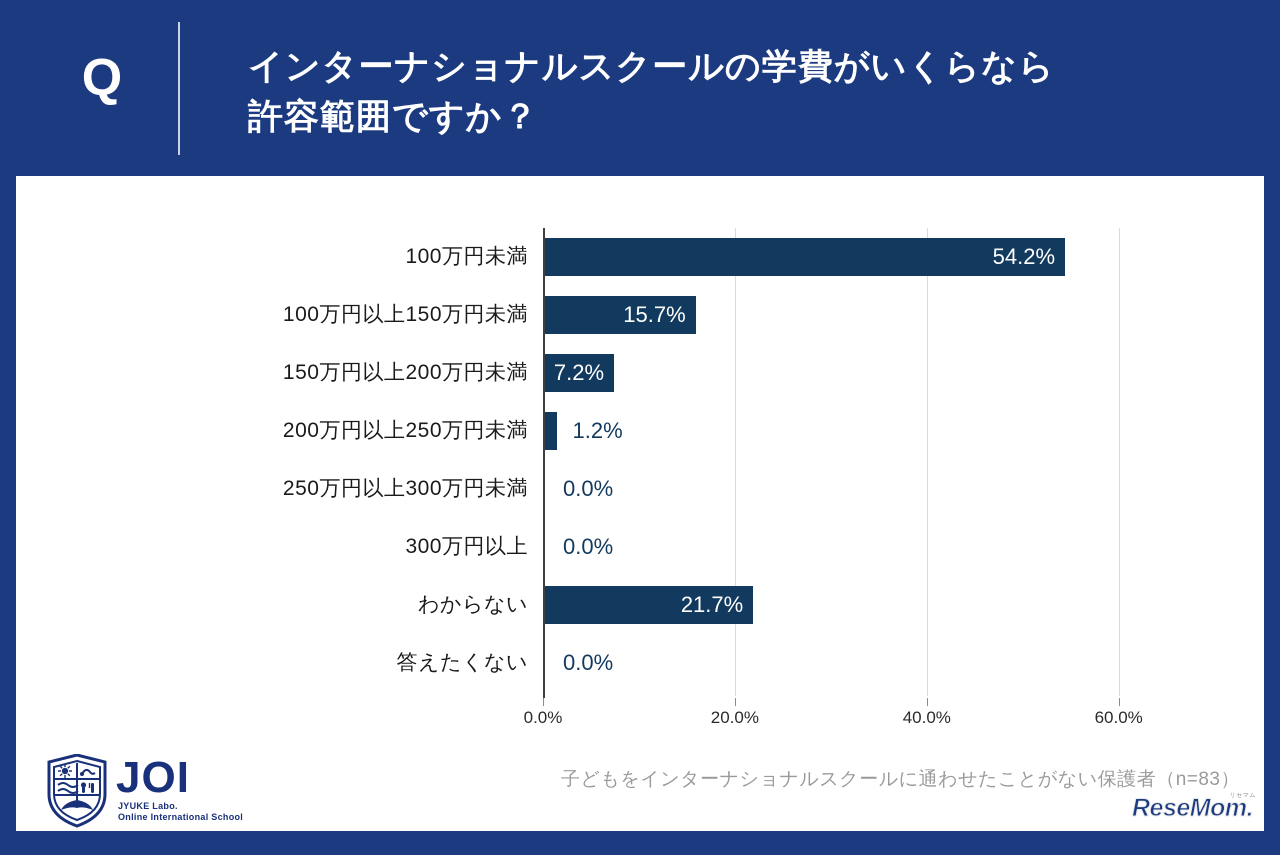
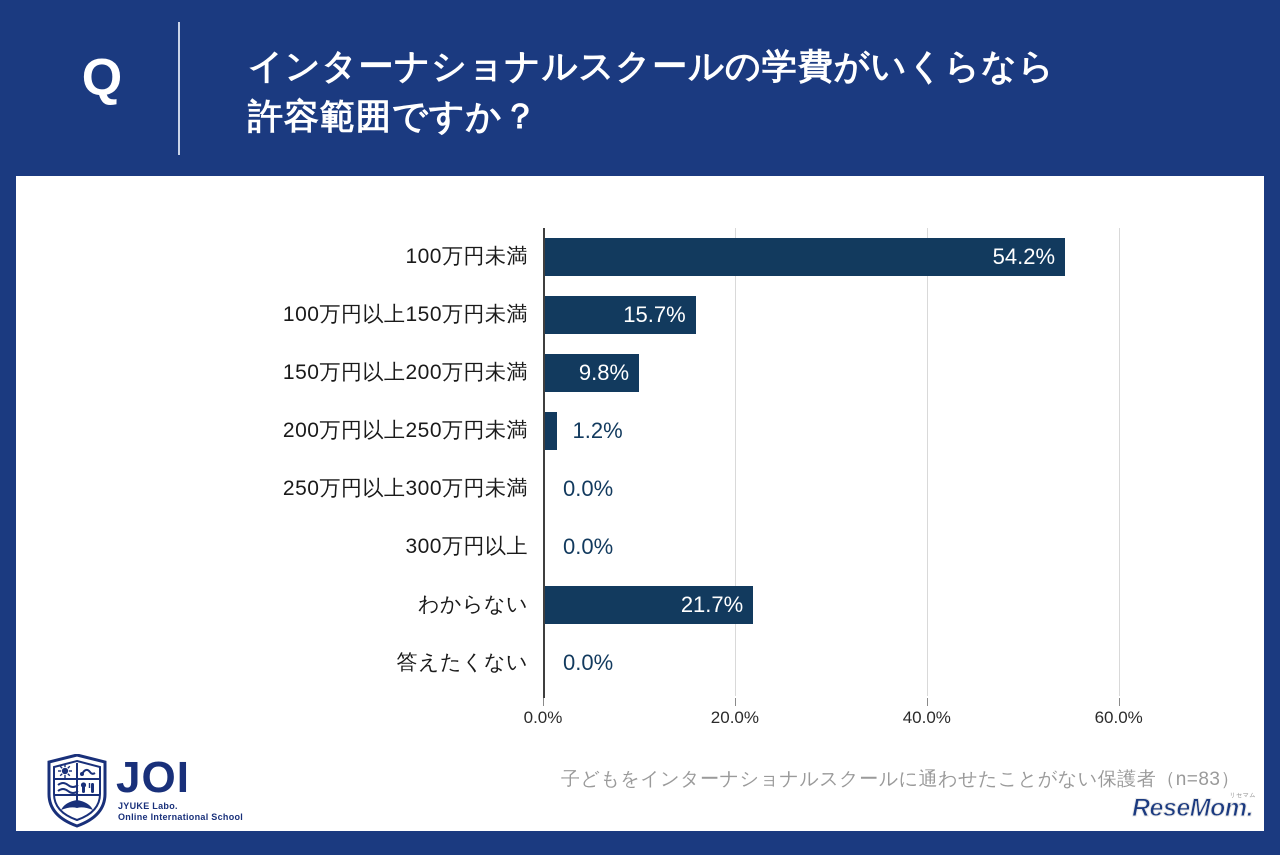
150万円以上200万円未満: 7.2% -> 9.8%
